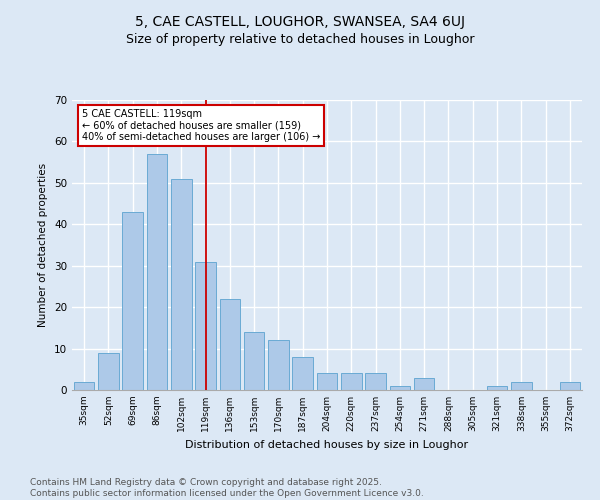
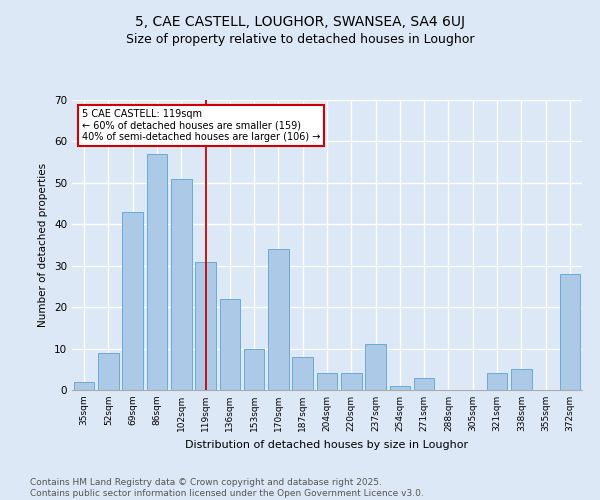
153sqm: 14 -> 10
170sqm: 12 -> 34
237sqm: 4 -> 11
321sqm: 1 -> 4
338sqm: 2 -> 5
372sqm: 2 -> 28
